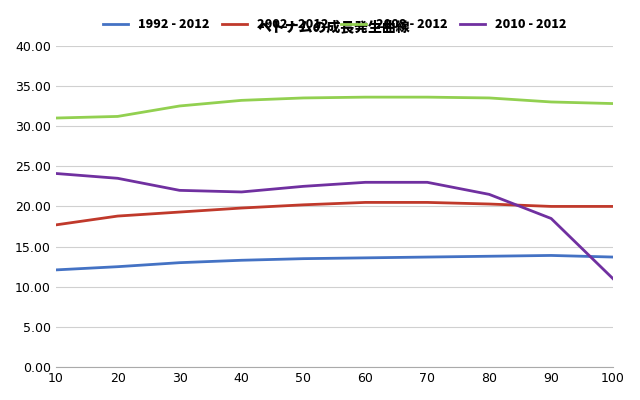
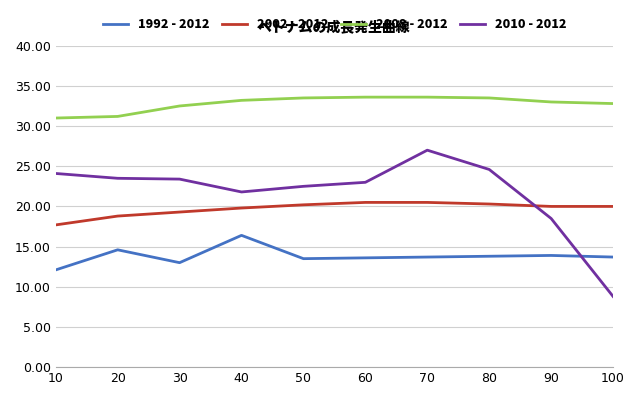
1992 - 2012/20: 12.5 -> 14.6
2010 - 2012/30: 22.0 -> 23.4
1992 - 2012/40: 13.3 -> 16.4
2010 - 2012/70: 23.0 -> 27.0
2010 - 2012/80: 21.5 -> 24.6
2010 - 2012/100: 11.0 -> 8.8
